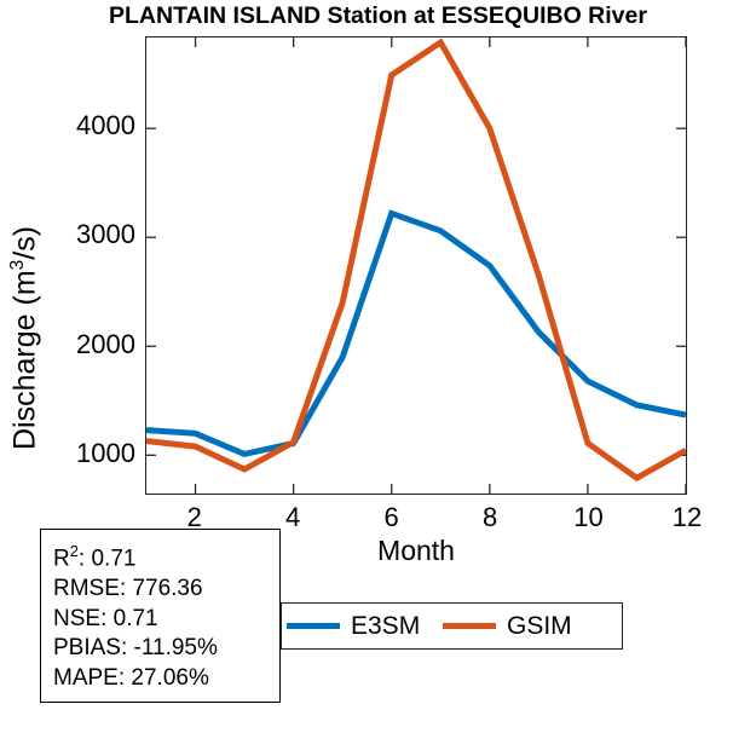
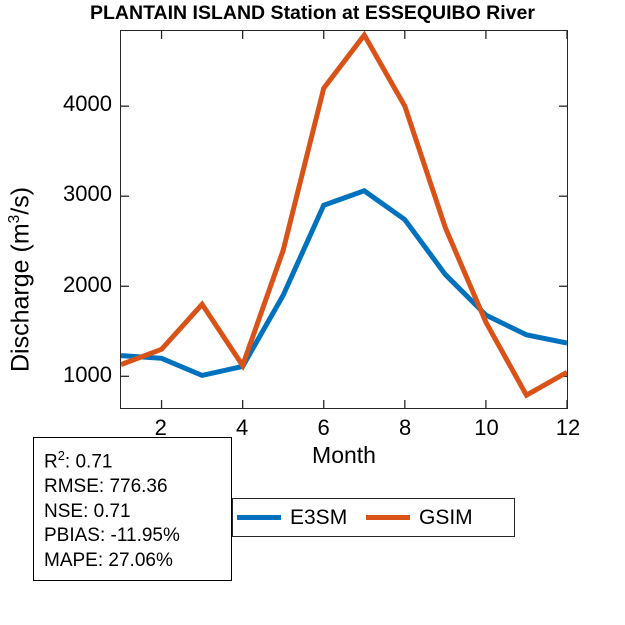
GSIM/2: 1100 -> 1300
GSIM/3: 900 -> 1800
E3SM/6: 3200 -> 2900
GSIM/6: 4500 -> 4200
GSIM/10: 1100 -> 1600
